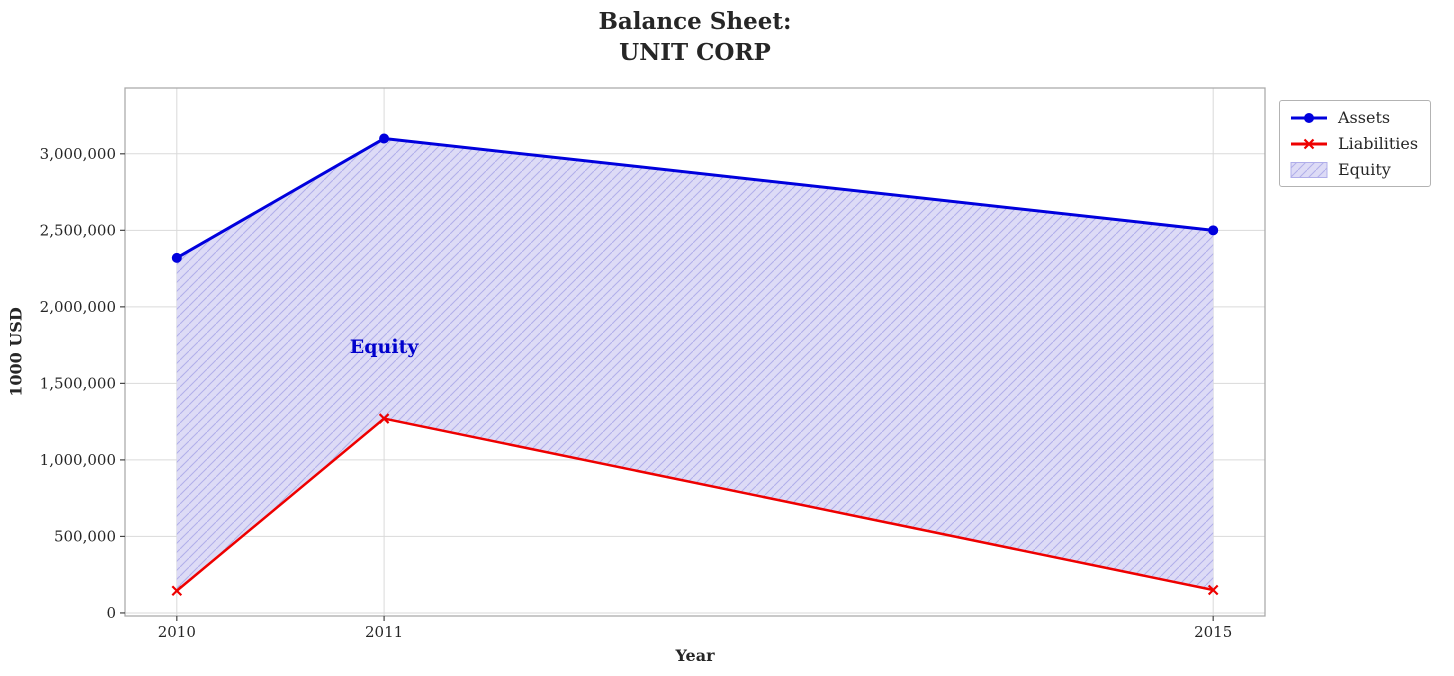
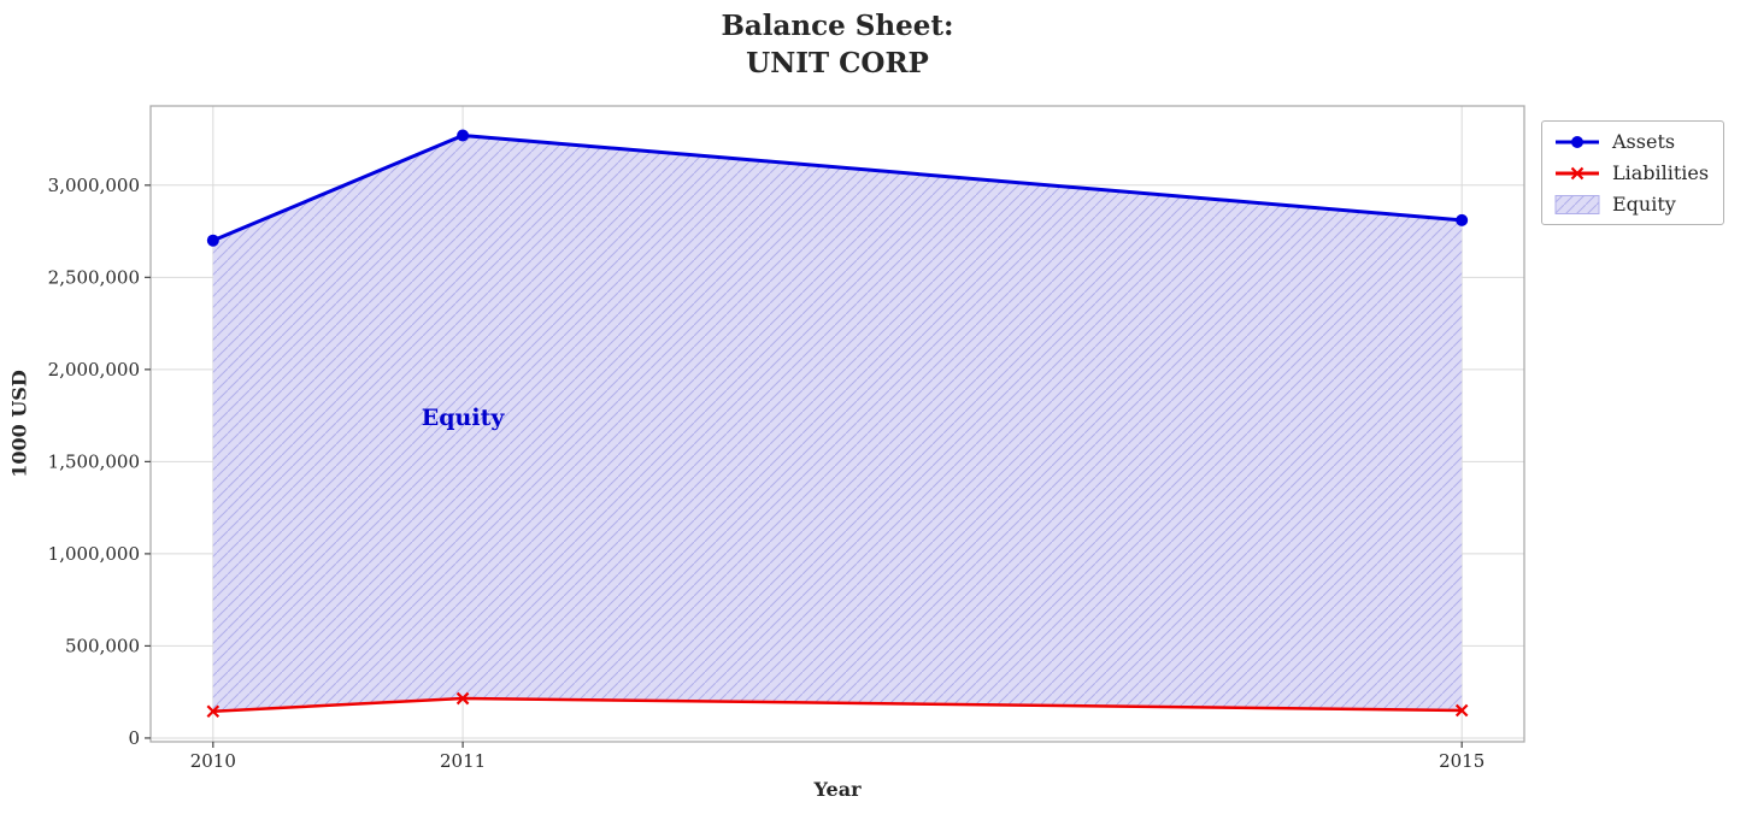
Assets/2010: 2320000 -> 2700000
Assets/2011: 3100000 -> 3270000
Liabilities/2011: 1270000 -> 220000
Assets/2015: 2500000 -> 2810000
